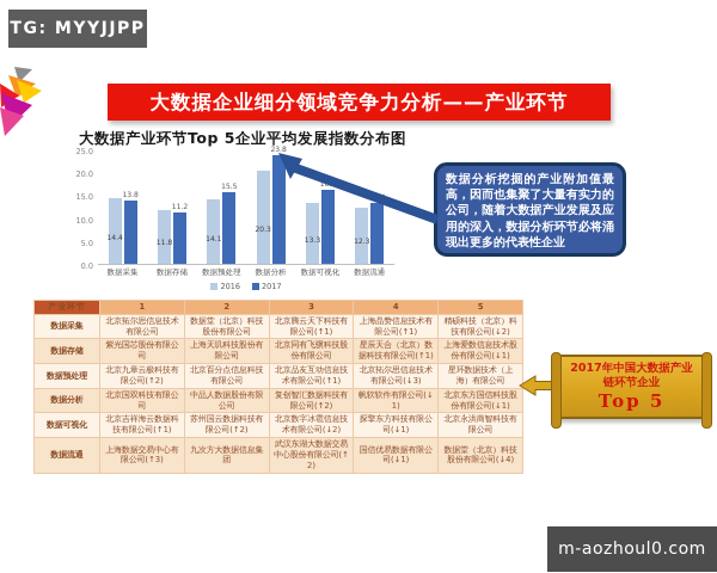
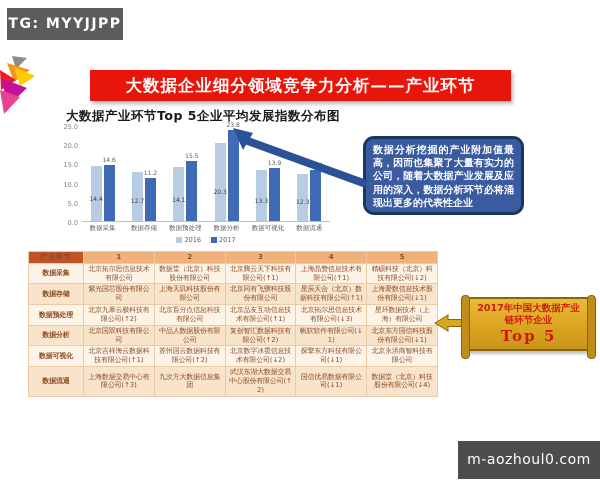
2017/数据采集: 13.8 -> 14.6
2016/数据存储: 11.8 -> 12.7
2017/数据可视化: 16.1 -> 13.9
